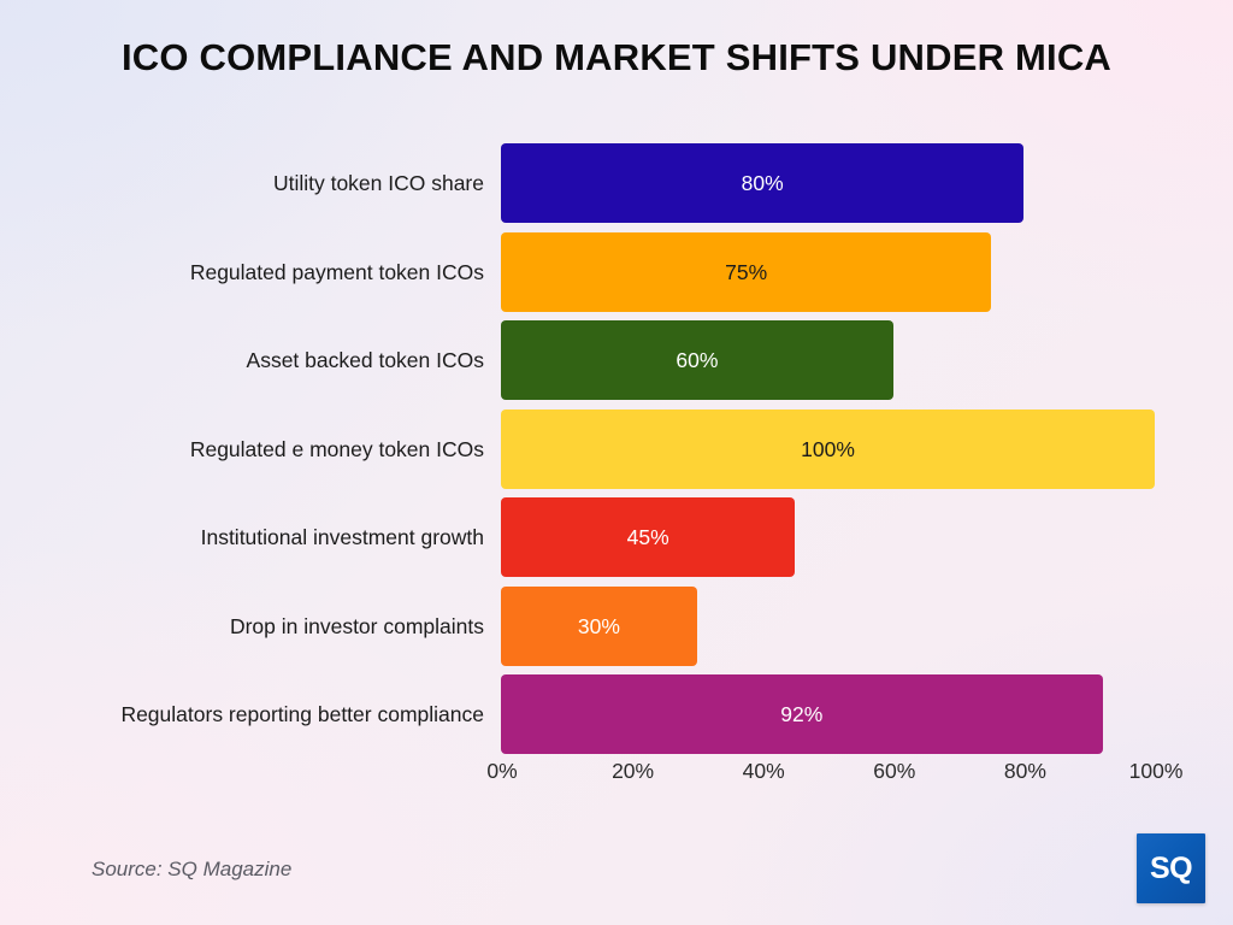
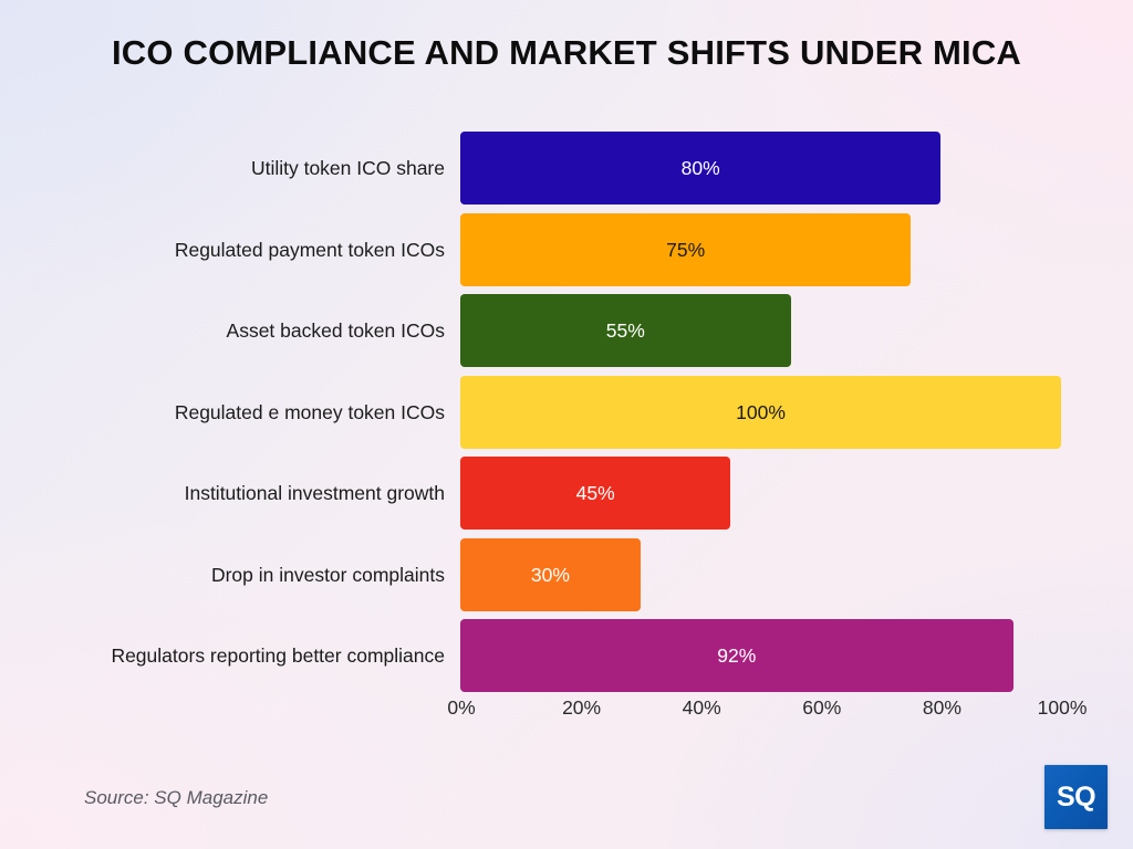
Asset backed token ICOs: 60% -> 55%
